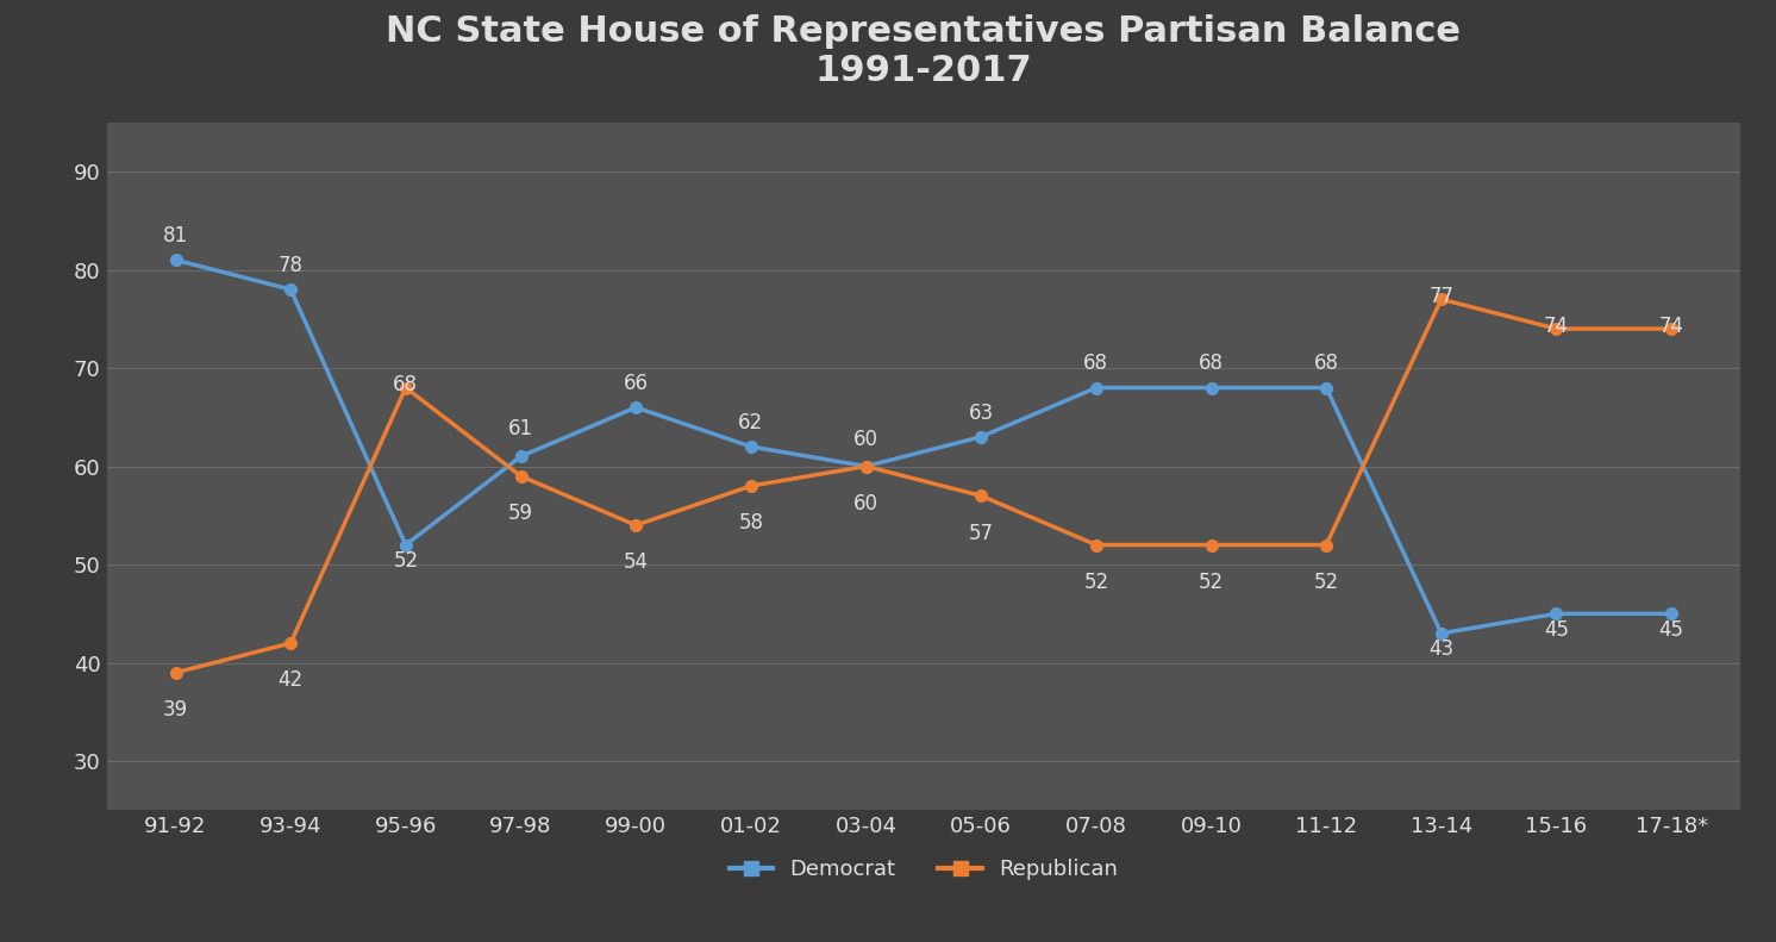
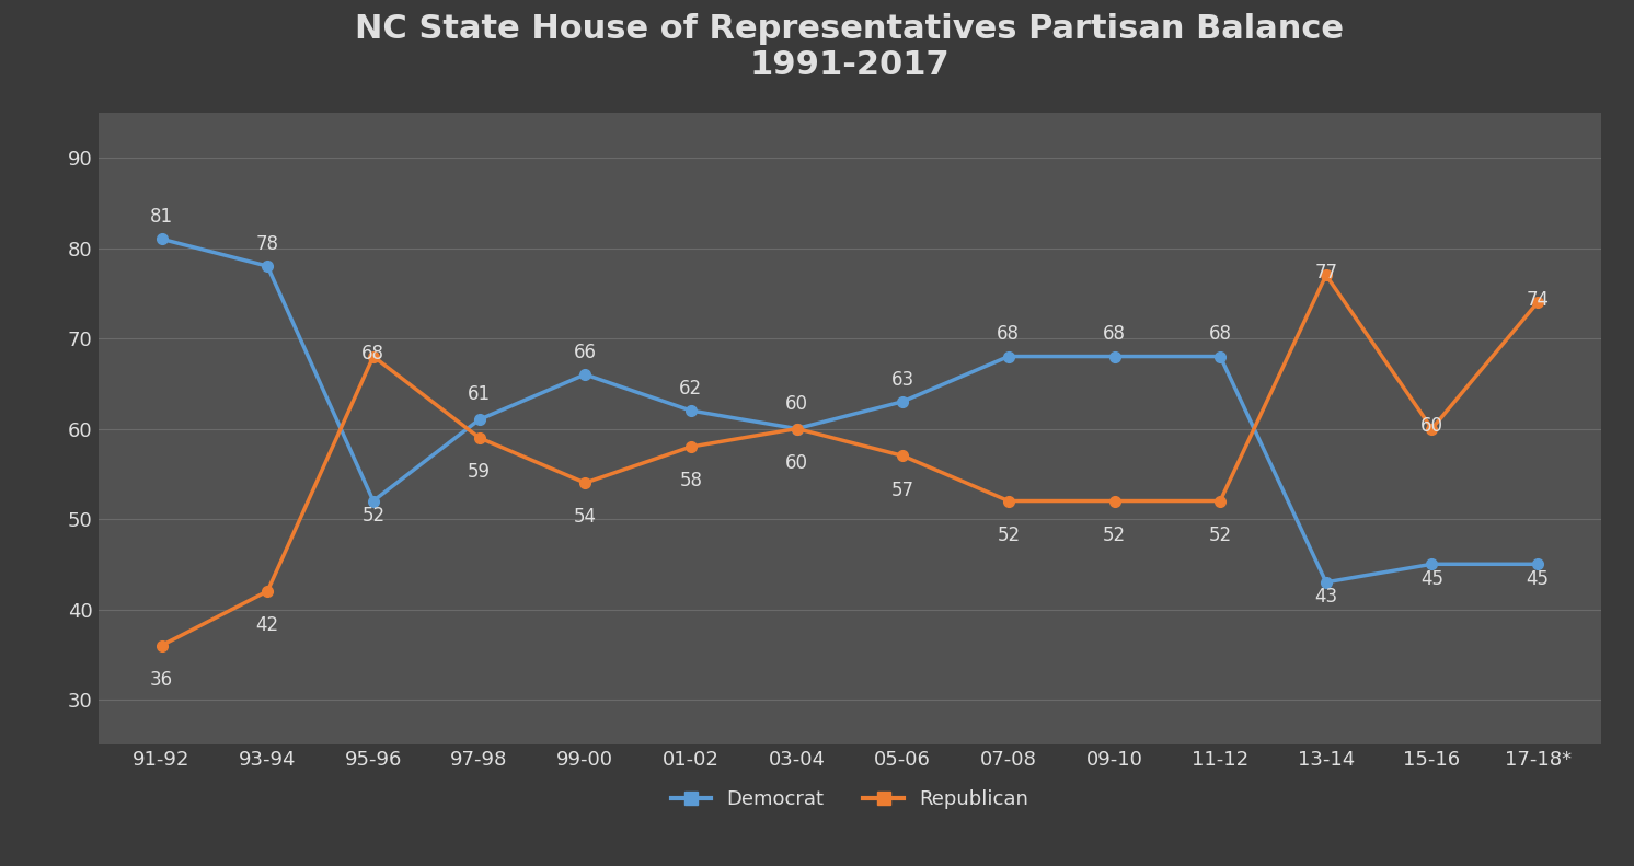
Republican/91-92: 39 -> 36
Republican/15-16: 74 -> 60
